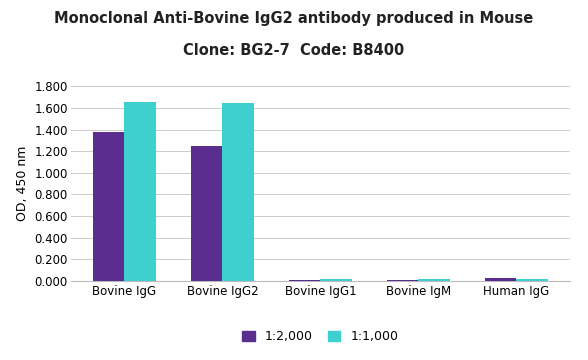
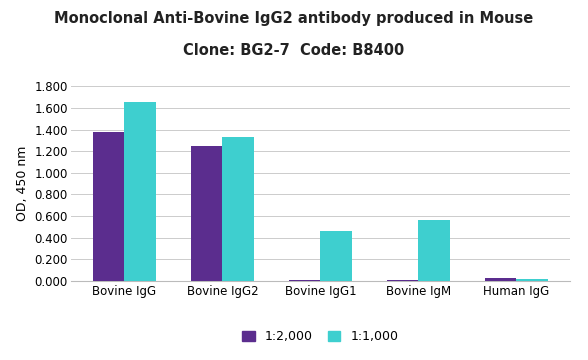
1:1,000/Bovine IgG2: 1.65 -> 1.33
1:1,000/Bovine IgG1: 0.01 -> 0.46
1:1,000/Bovine IgM: 0.02 -> 0.56
